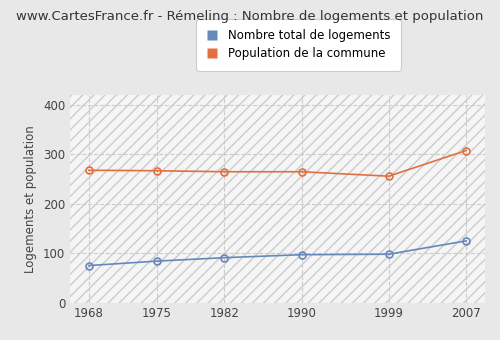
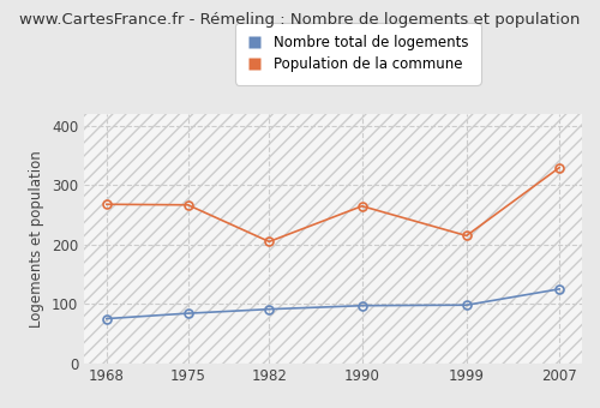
Population de la commune/1982: 265 -> 205
Population de la commune/1999: 256 -> 215
Population de la commune/2007: 308 -> 330
